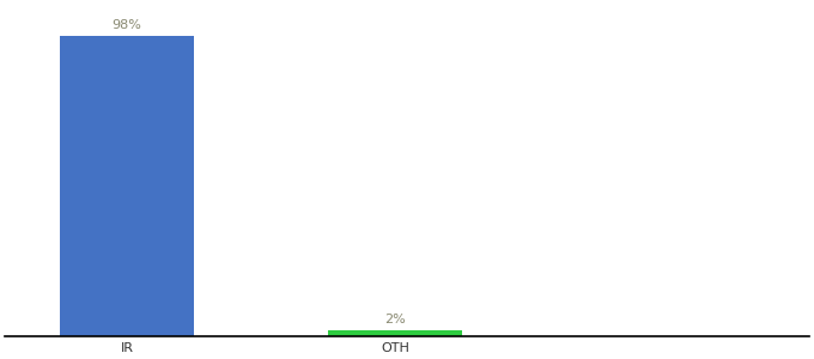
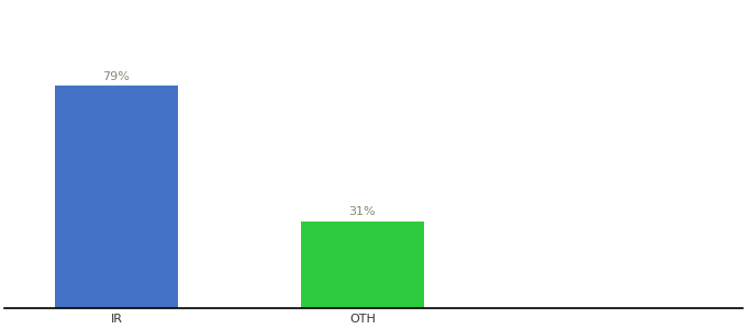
IR: 98% -> 79%
OTH: 2% -> 31%
